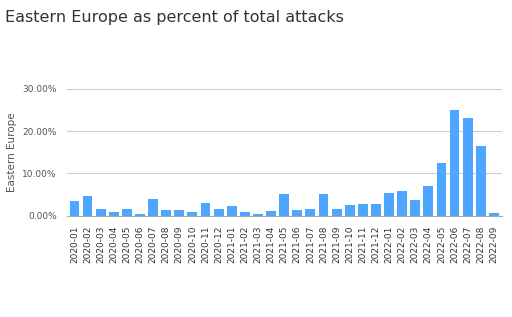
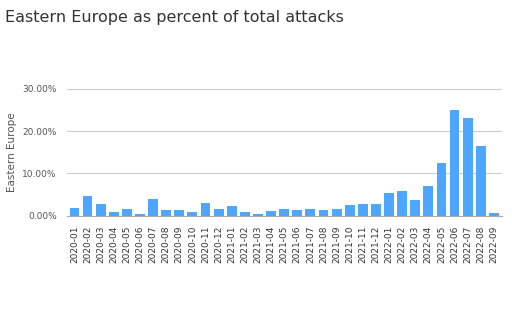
2020-01: 3.5% -> 1.7%
2020-03: 1.5% -> 2.8%
2021-05: 5.0% -> 1.5%
2021-08: 5.0% -> 1.3%
